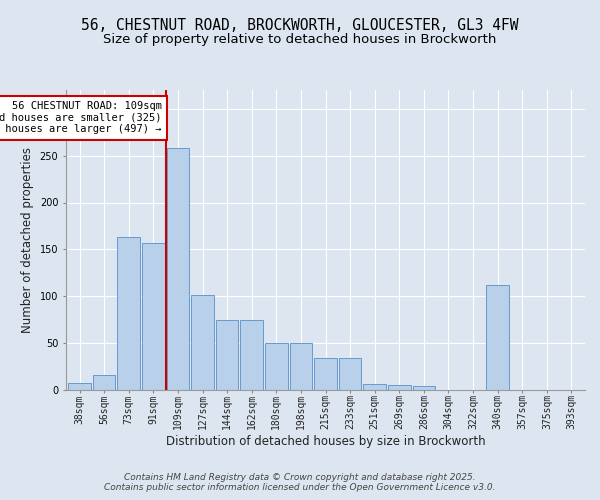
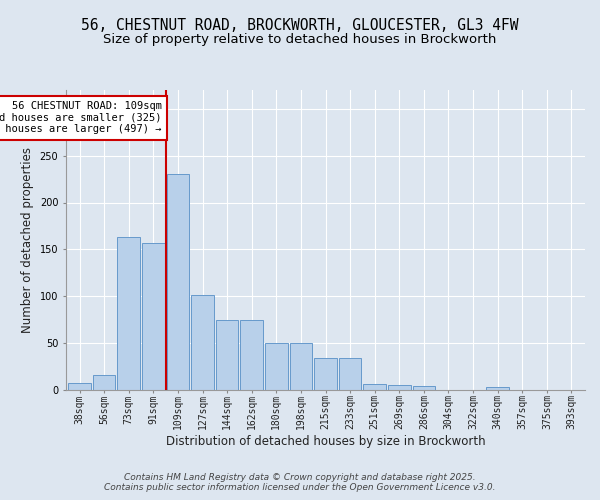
109sqm: 258 -> 230
340sqm: 112 -> 3
